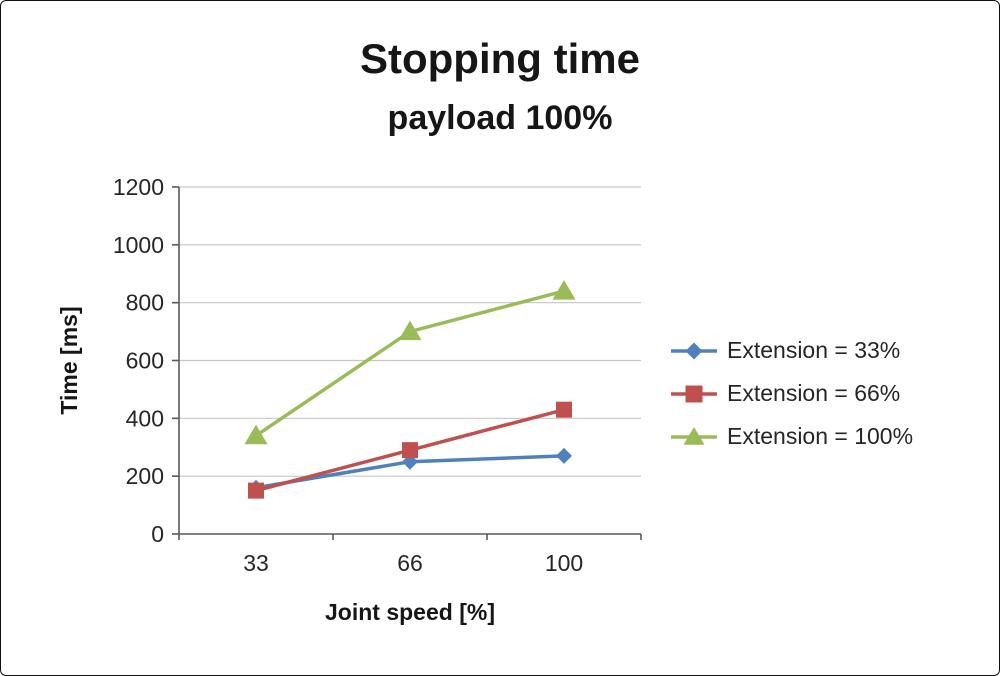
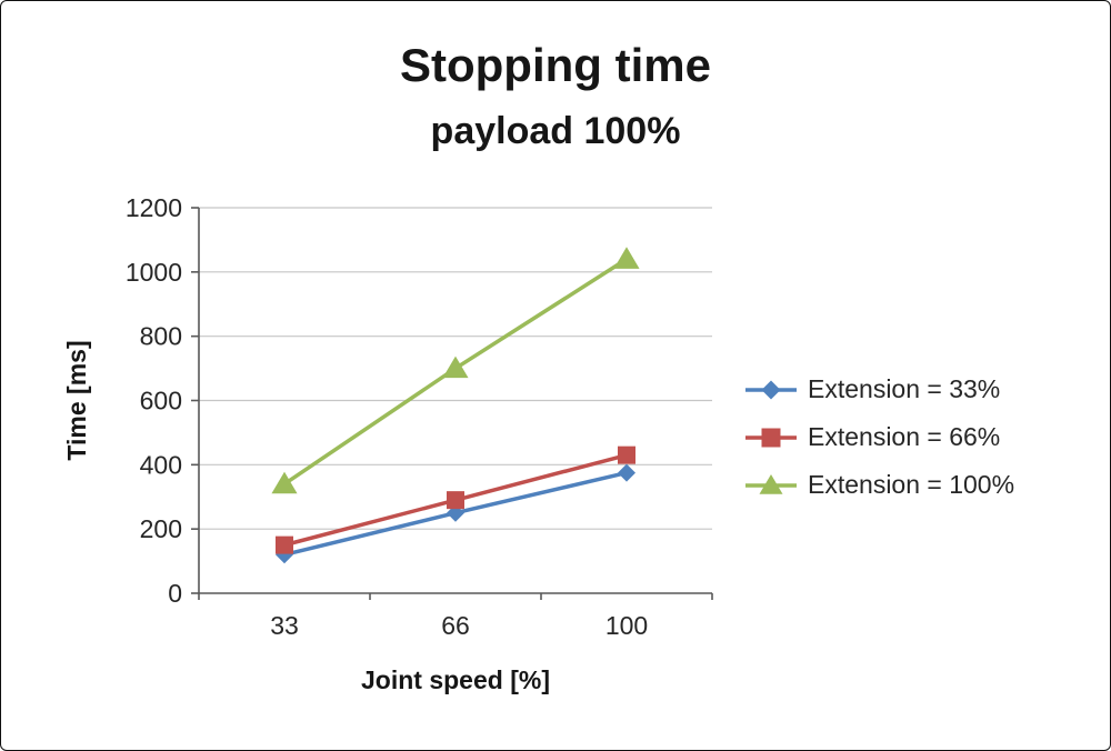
Extension = 33%/33: 160 -> 120
Extension = 33%/100: 270 -> 380
Extension = 100%/100: 840 -> 1040
